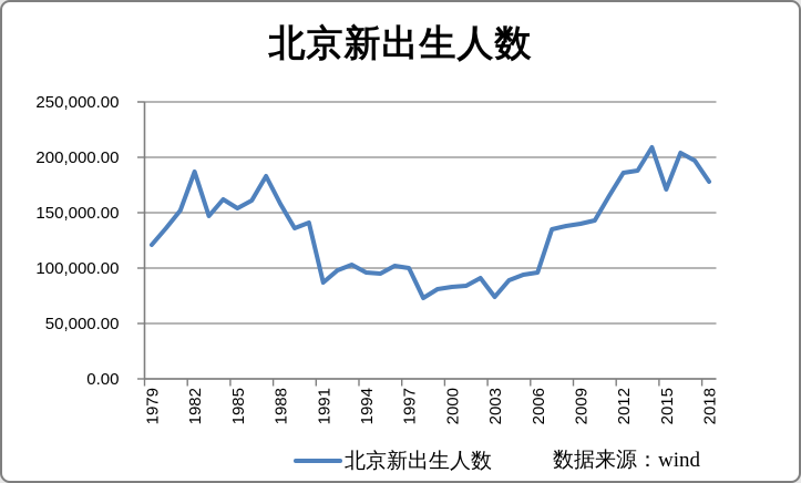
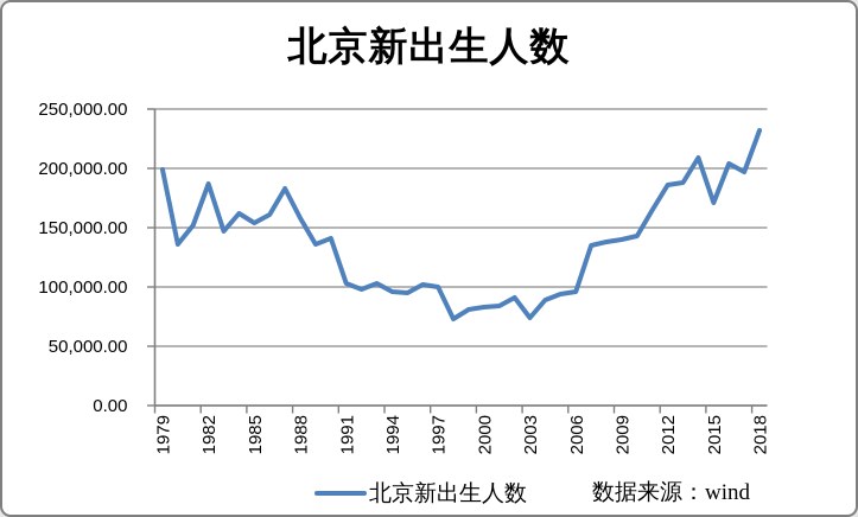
1979: 121000 -> 199000
1991: 87000 -> 103000
2018: 178000 -> 232000
